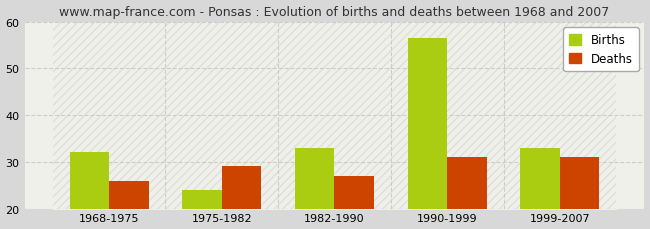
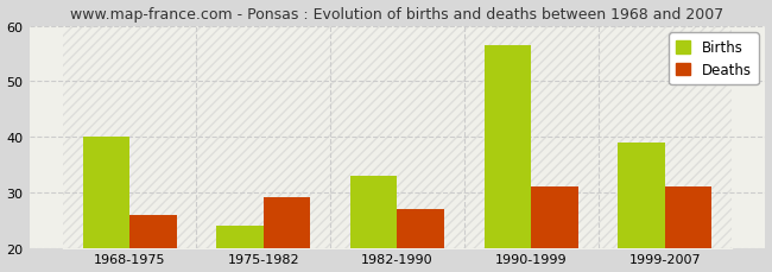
Births/1968-1975: 32.0 -> 40.0
Births/1999-2007: 33.0 -> 39.0
